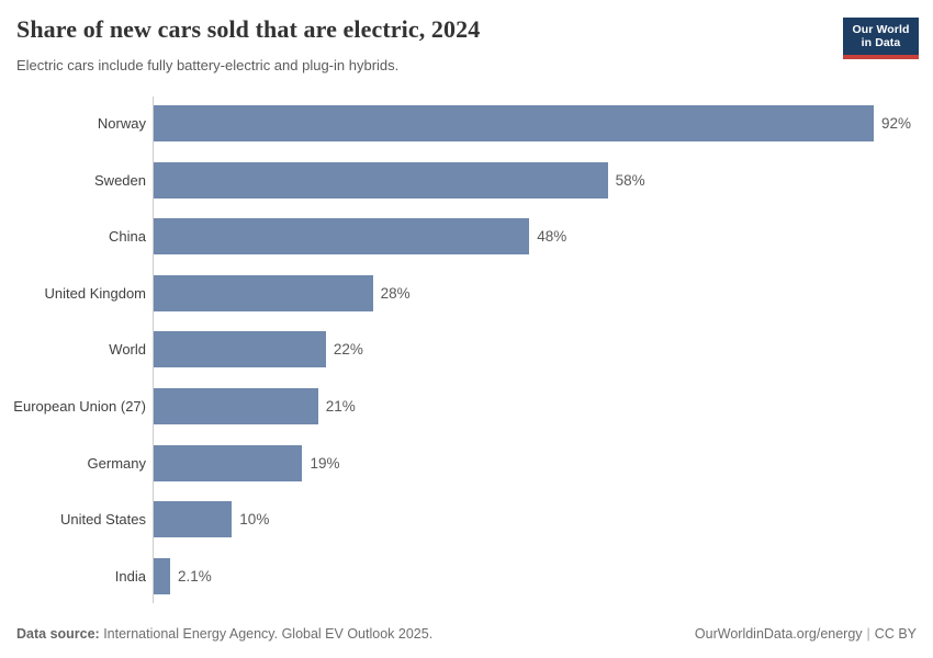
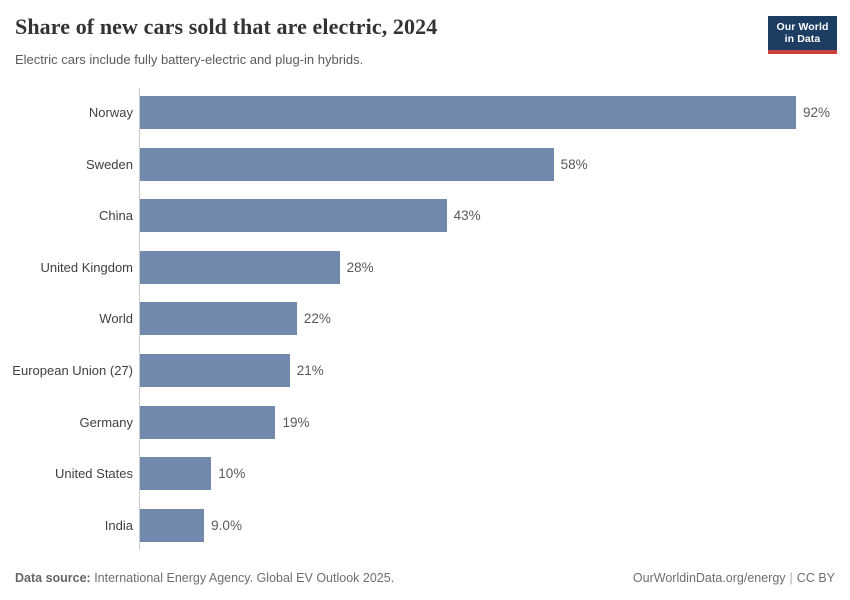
China: 48% -> 43%
India: 2.1% -> 9.0%
